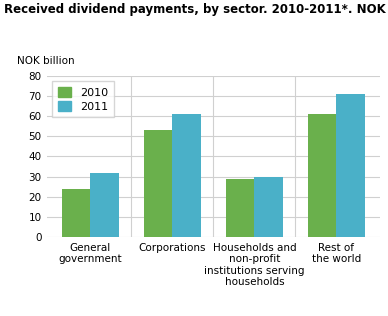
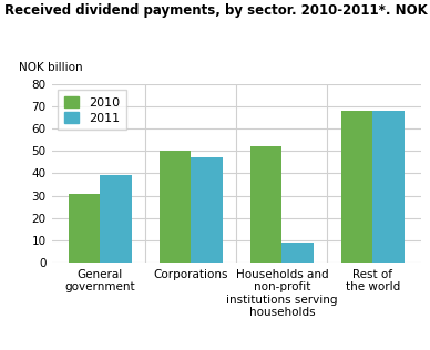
2010/General government: 24 -> 31
2011/General government: 32 -> 39
2010/Corporations: 53 -> 50
2011/Corporations: 61 -> 47
2010/Households and non-profit institutions serving households: 29 -> 52
2011/Households and non-profit institutions serving households: 30 -> 9
2010/Rest of the world: 61 -> 68
2011/Rest of the world: 71 -> 68
